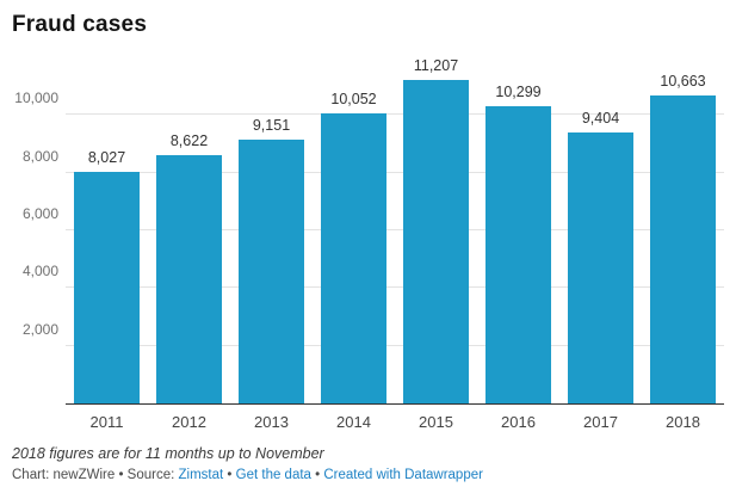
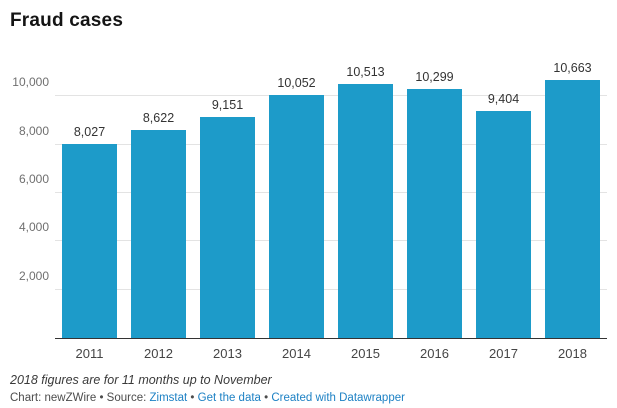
2015: 11,207 -> 10,513
